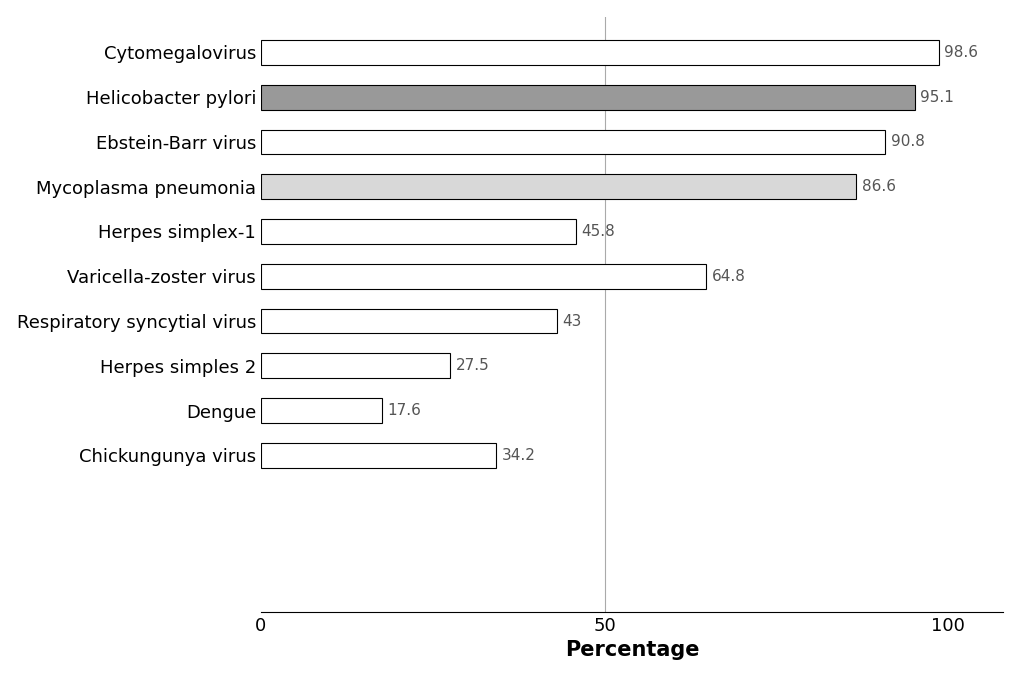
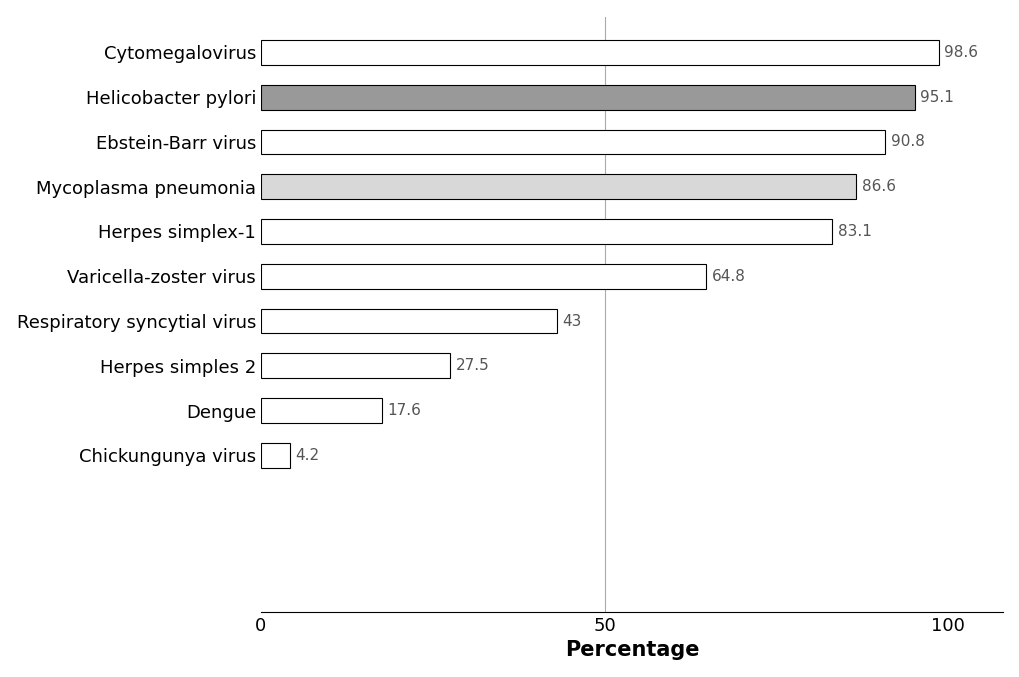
Herpes simplex-1: 45.8 -> 83.1
Chickungunya virus: 34.2 -> 4.2
